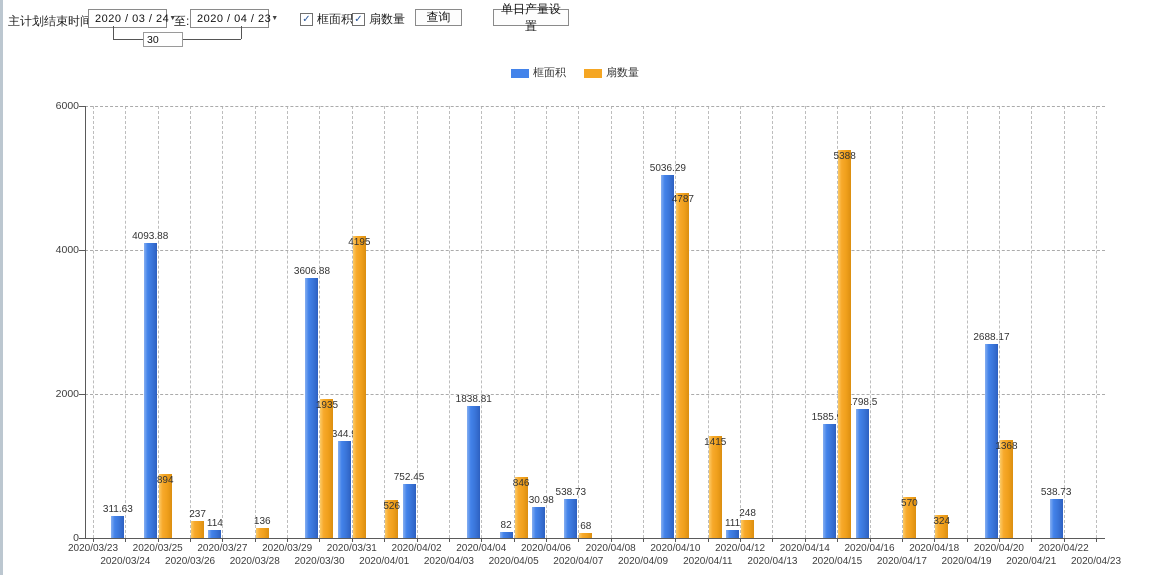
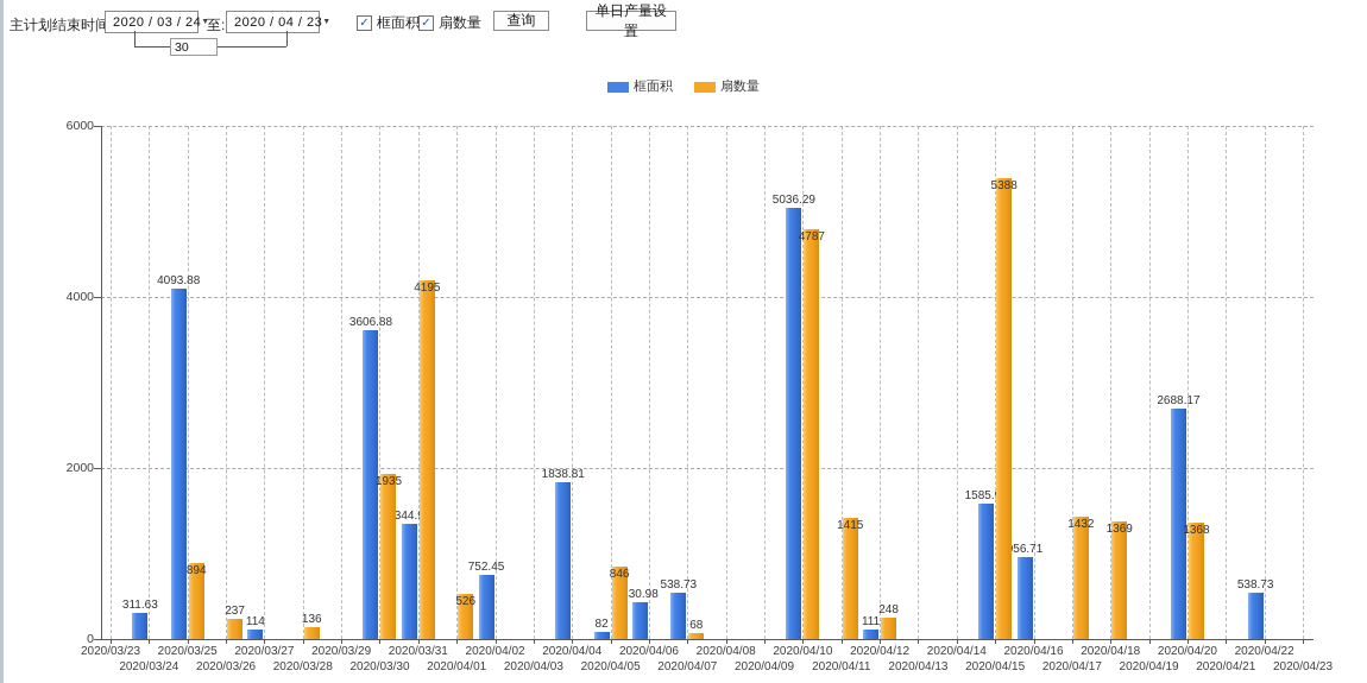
框面积/2020/04/16: 1798.5 -> 956.71
扇数量/2020/04/17: 570 -> 1432
扇数量/2020/04/18: 324 -> 1369
